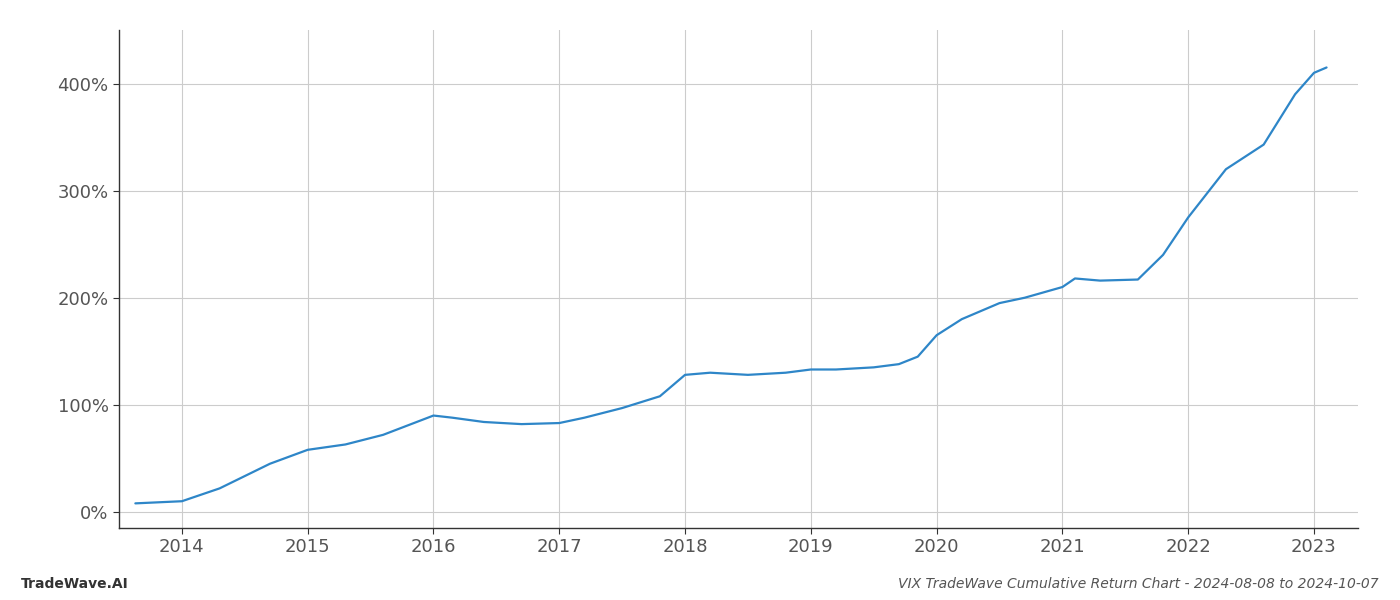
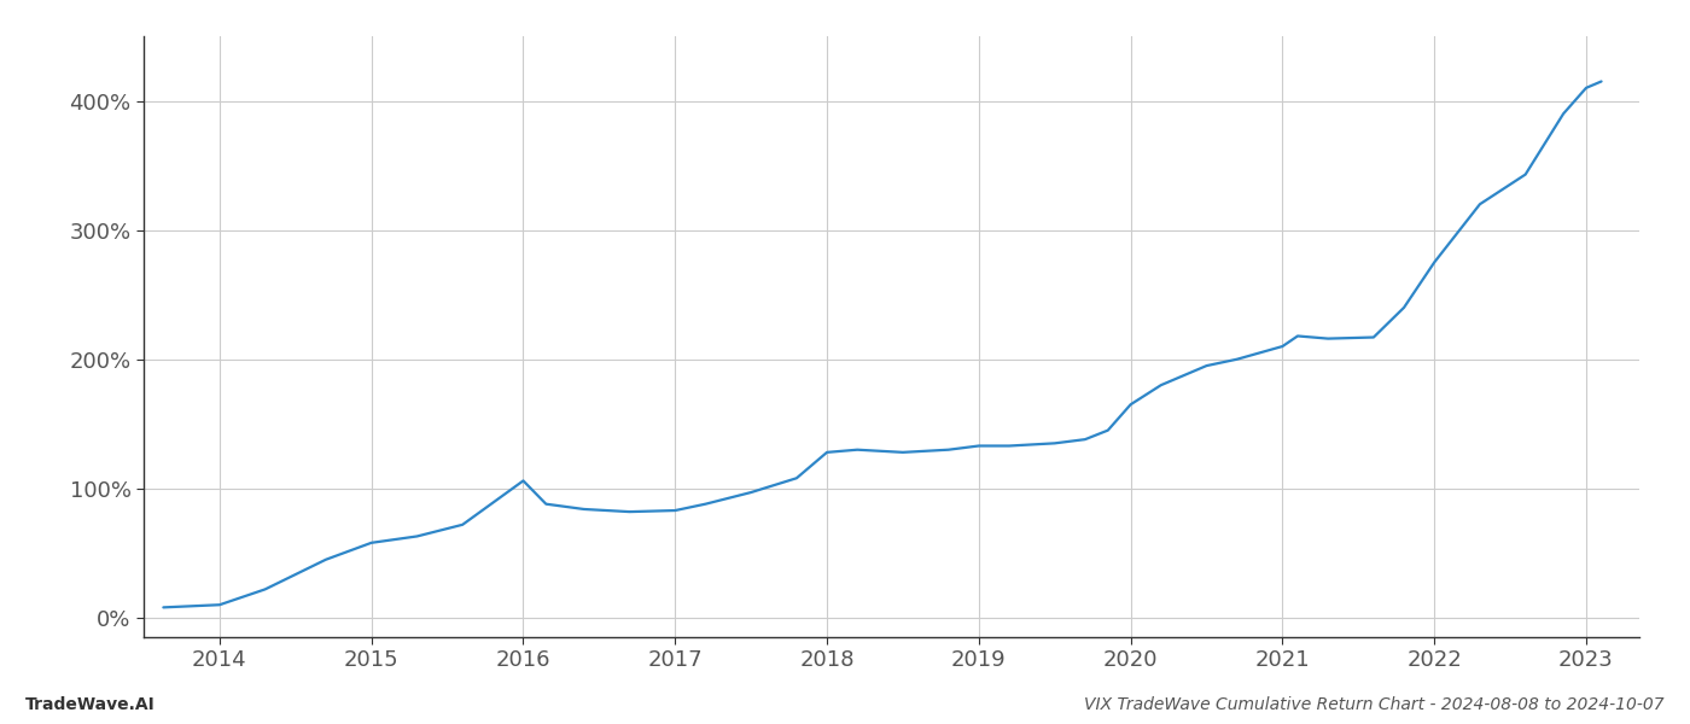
2016: 90% -> 106%
